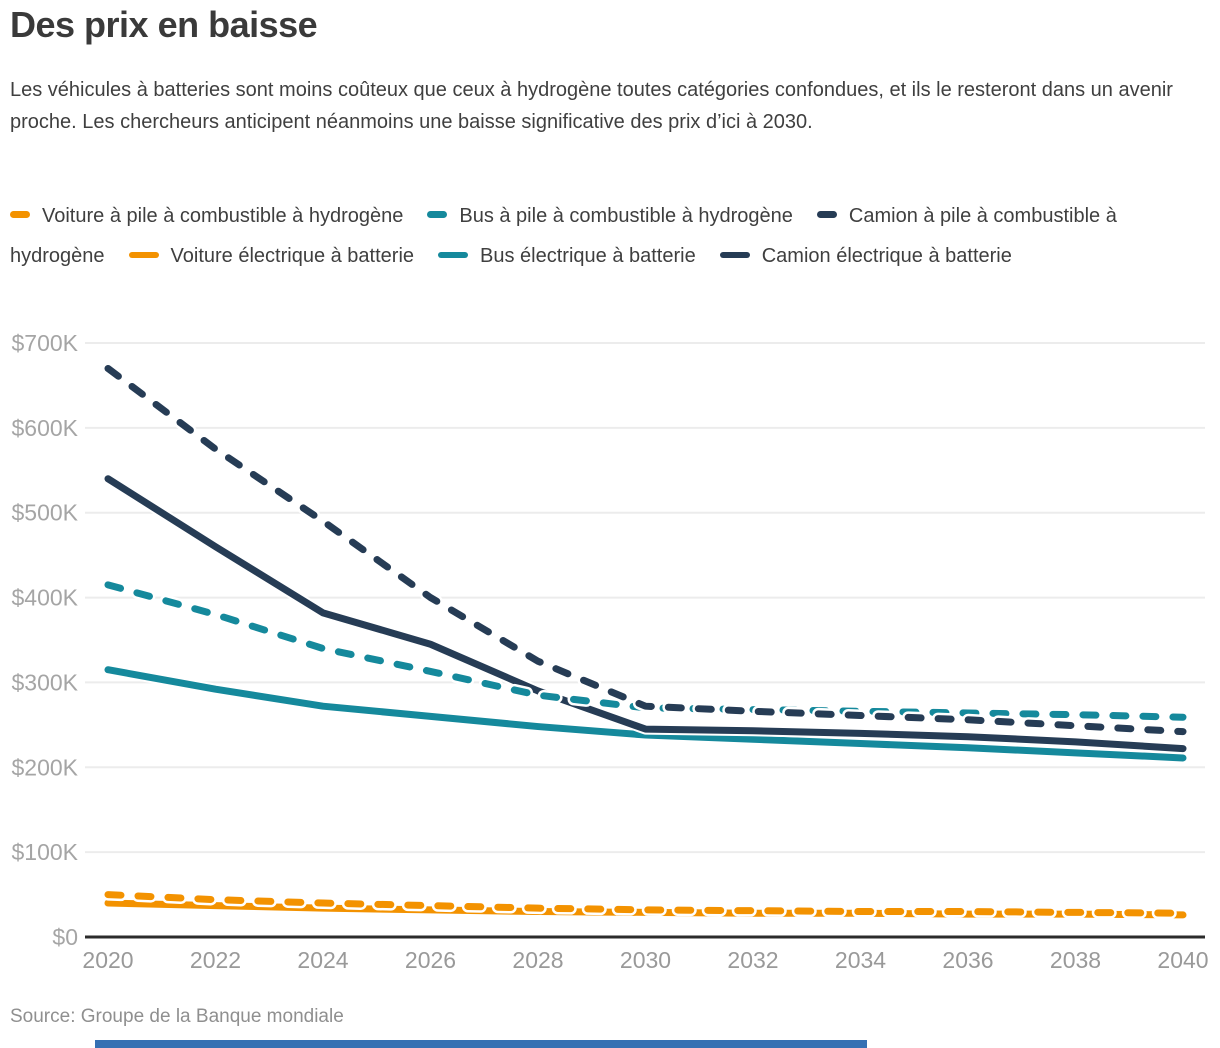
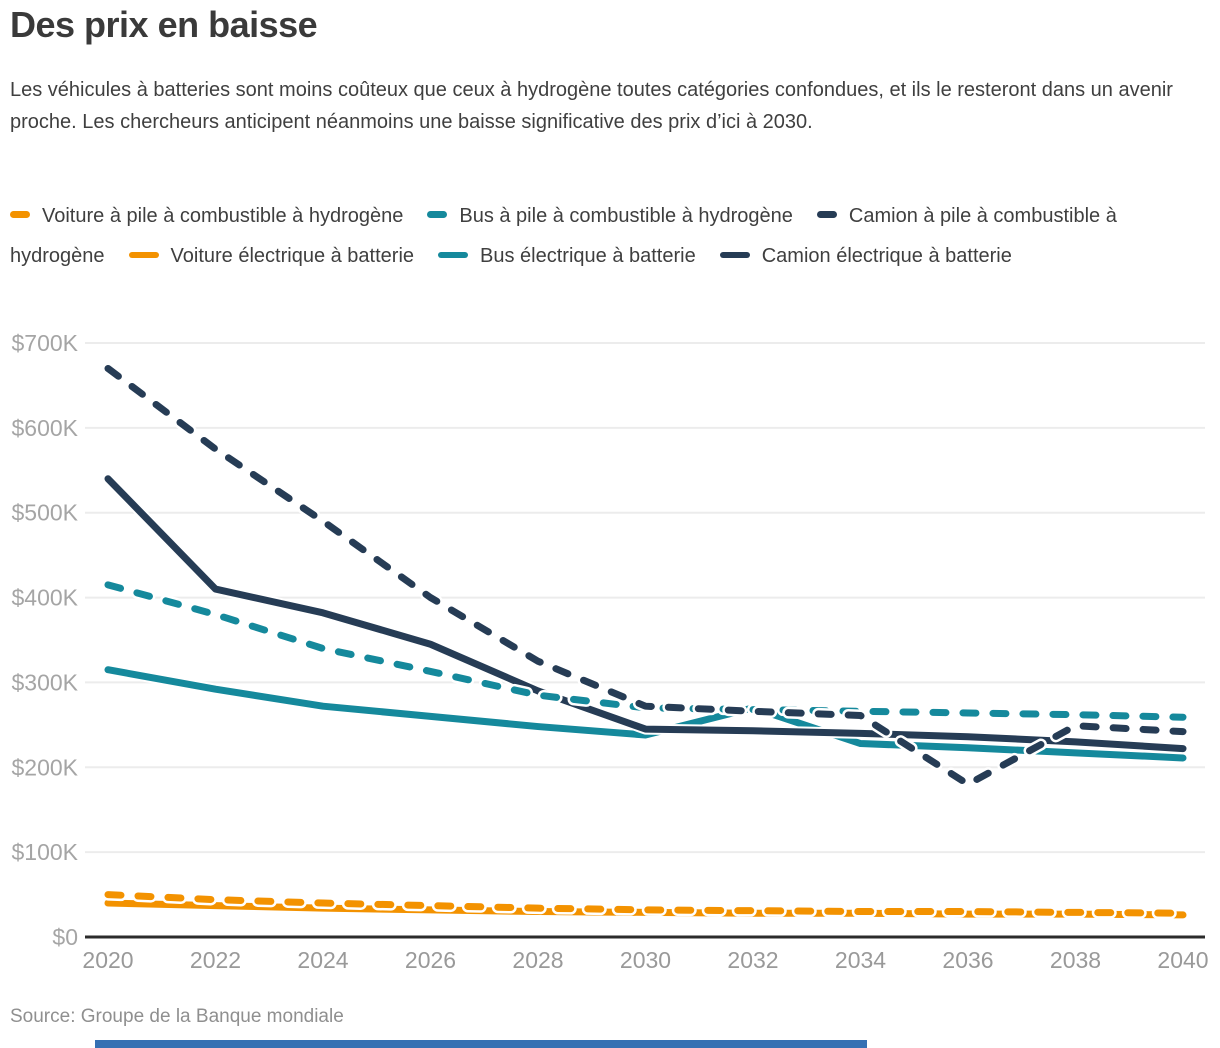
Camion électrique à batterie/2022: $460K -> $410K
Bus électrique à batterie/2032: $230K -> $270K
Camion à pile à combustible à hydrogène/2036: $260K -> $180K
